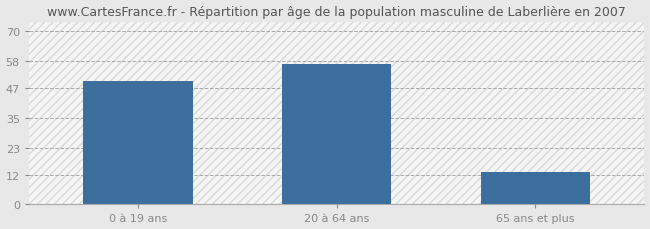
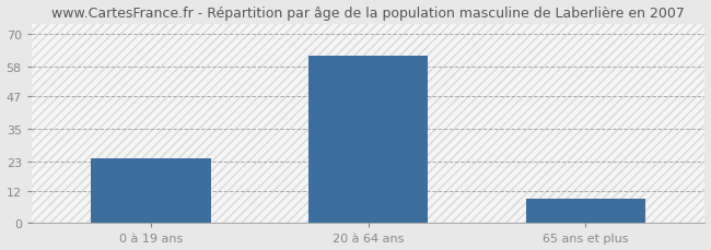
0 à 19 ans: 50 -> 24
20 à 64 ans: 57 -> 62
65 ans et plus: 13 -> 9
